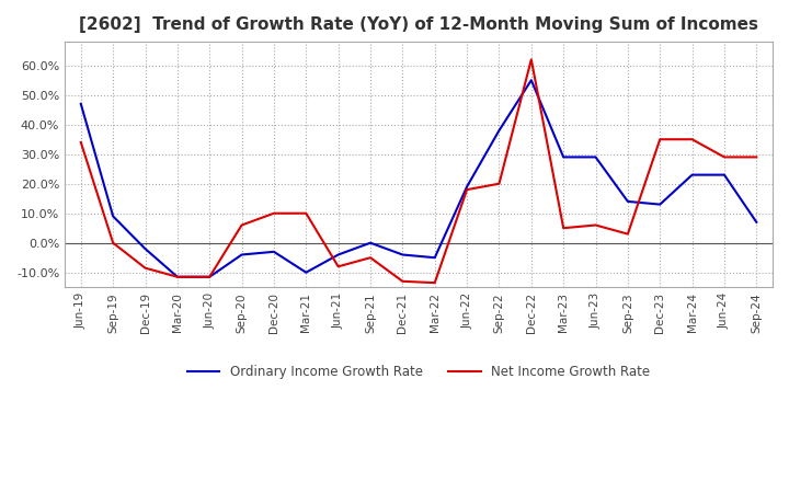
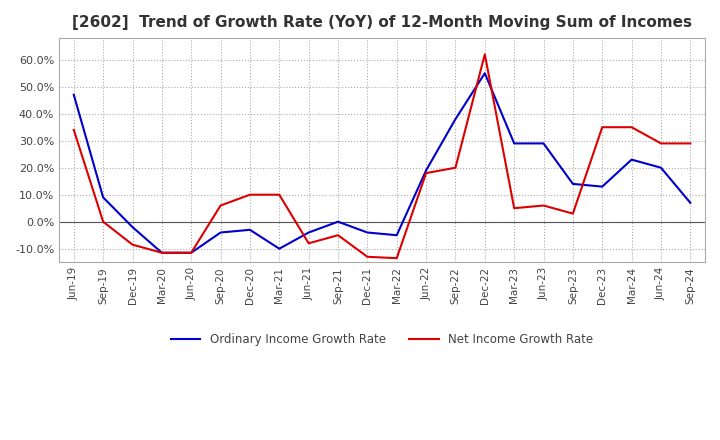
Ordinary Income Growth Rate/Jun-24: 23.0% -> 20.0%
